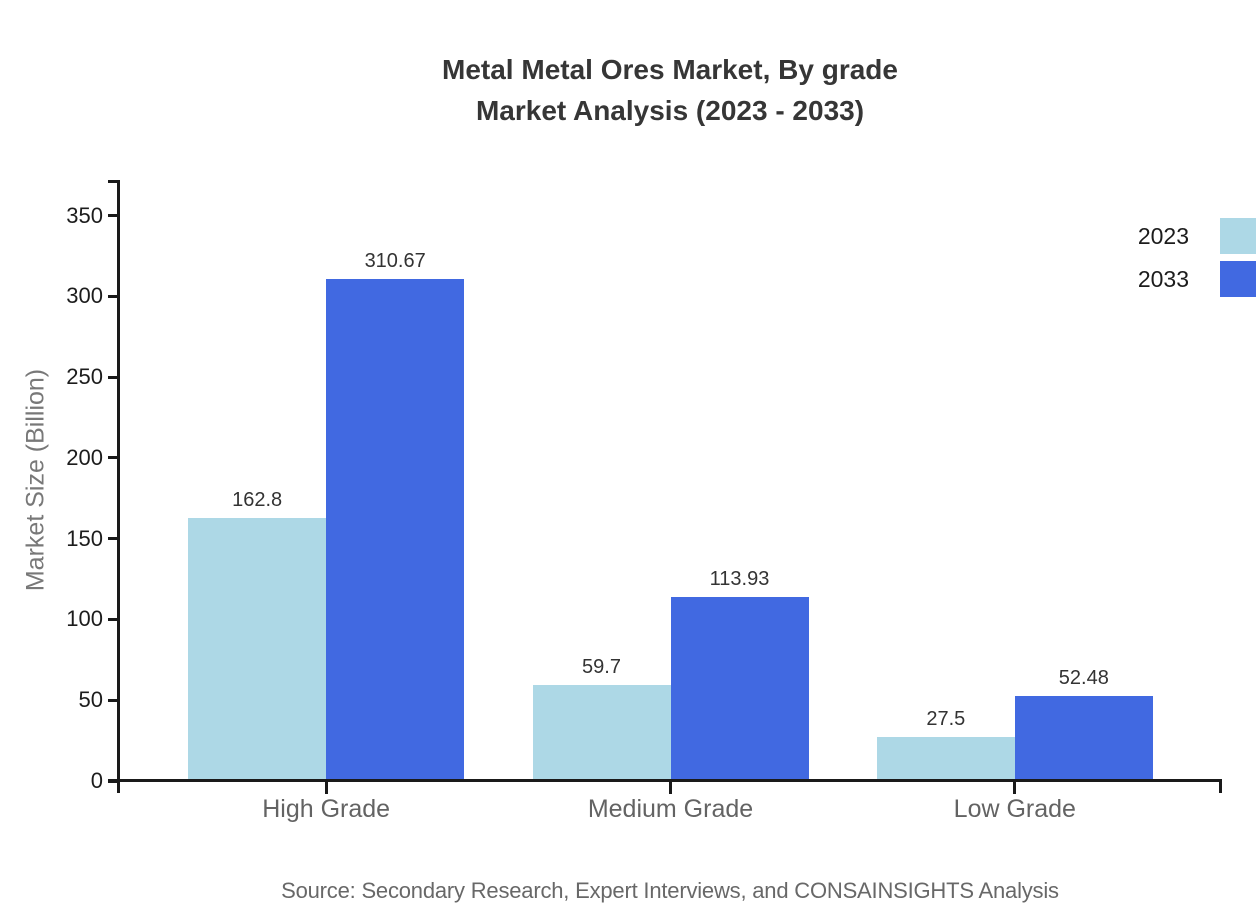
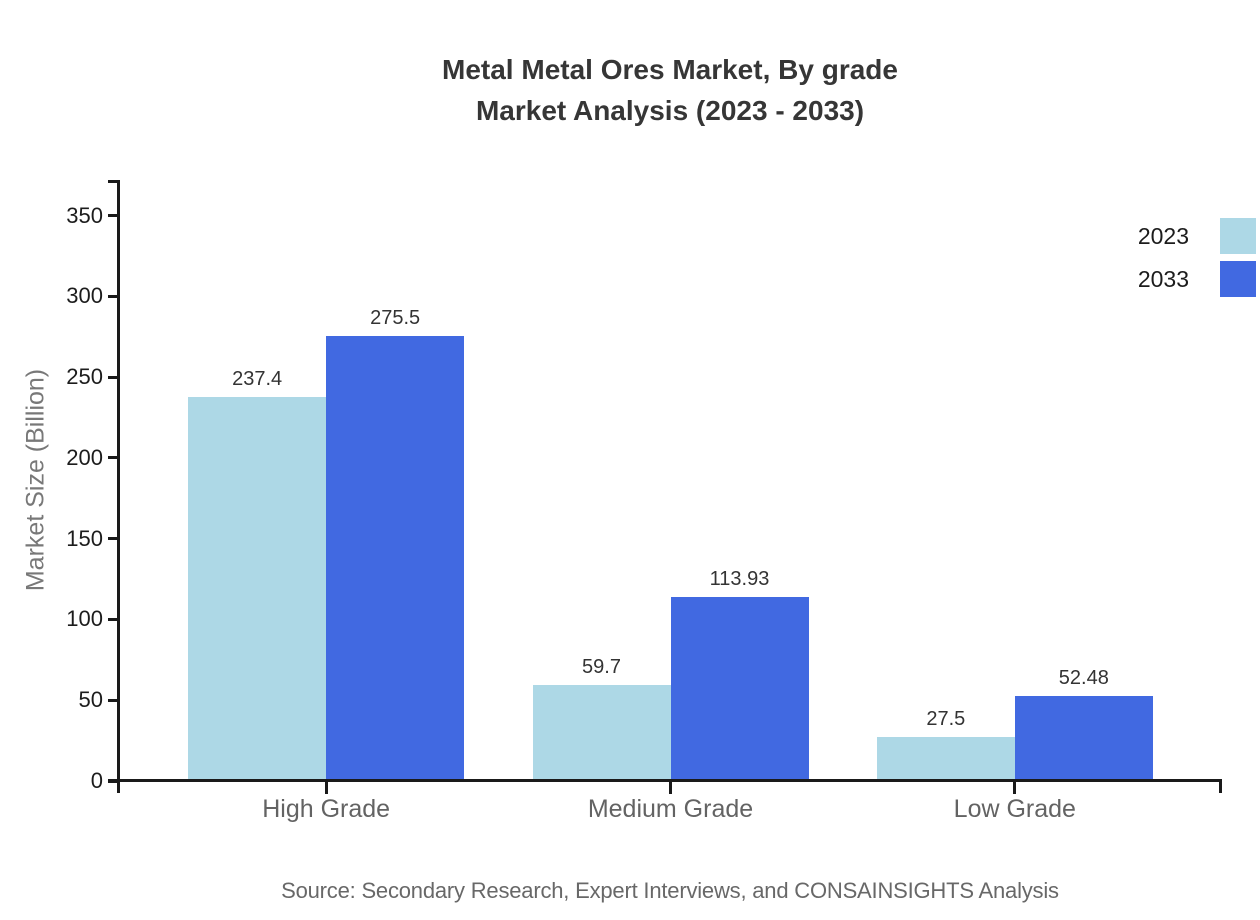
2023/High Grade: 162.8 -> 237.4
2033/High Grade: 310.67 -> 275.5
